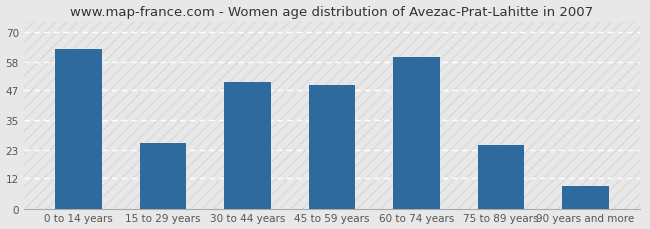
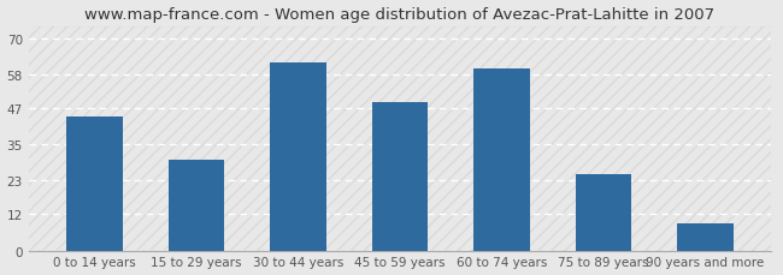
0 to 14 years: 63 -> 44
15 to 29 years: 26 -> 30
30 to 44 years: 50 -> 62
